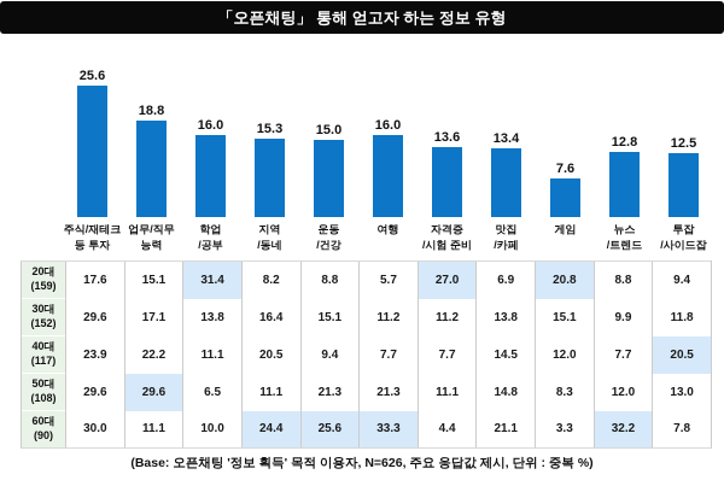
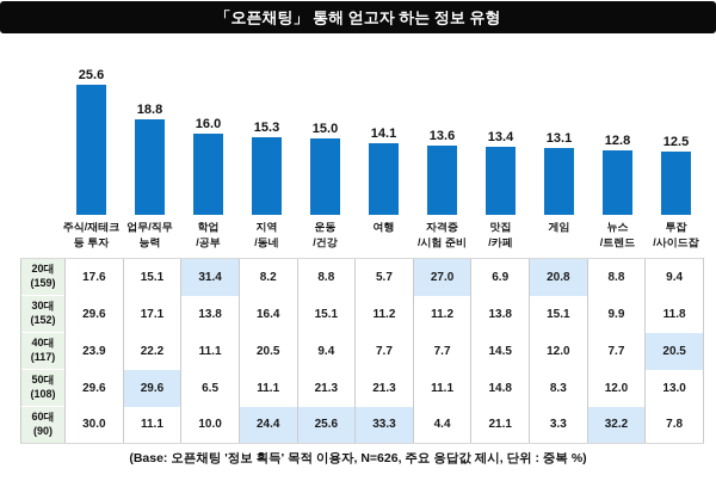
여행: 16.0 -> 14.1
게임: 7.6 -> 13.1
